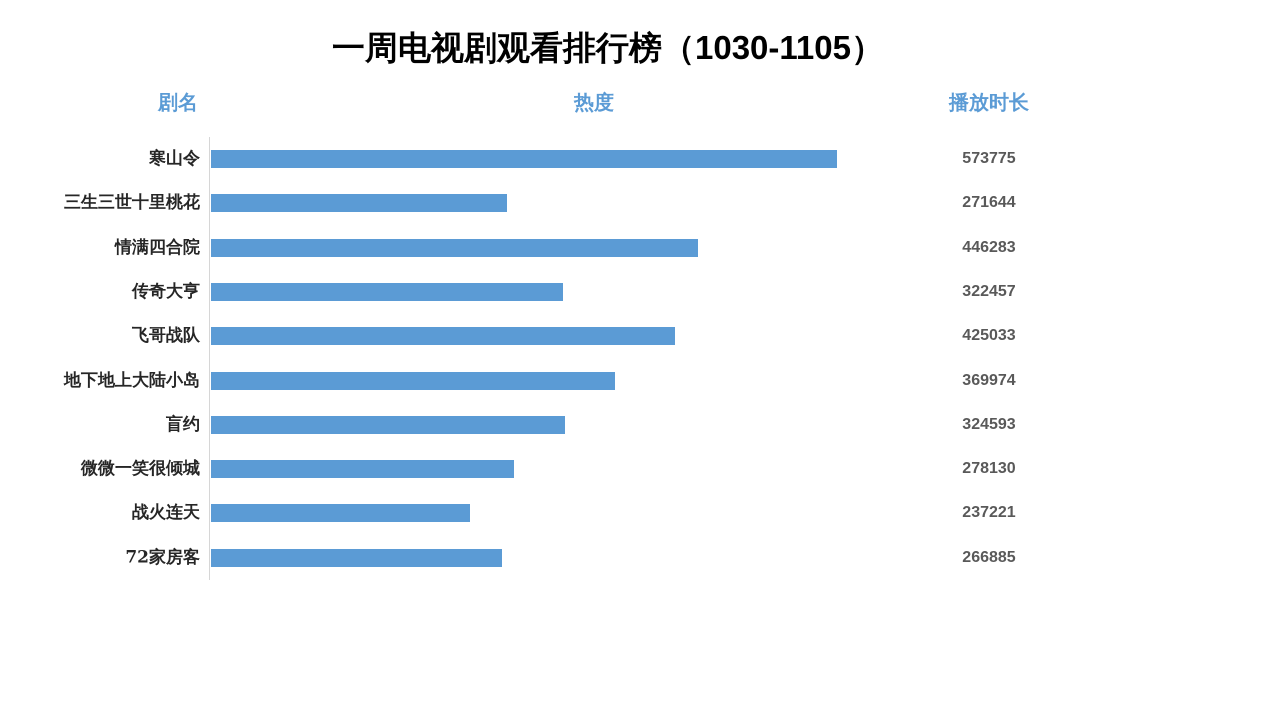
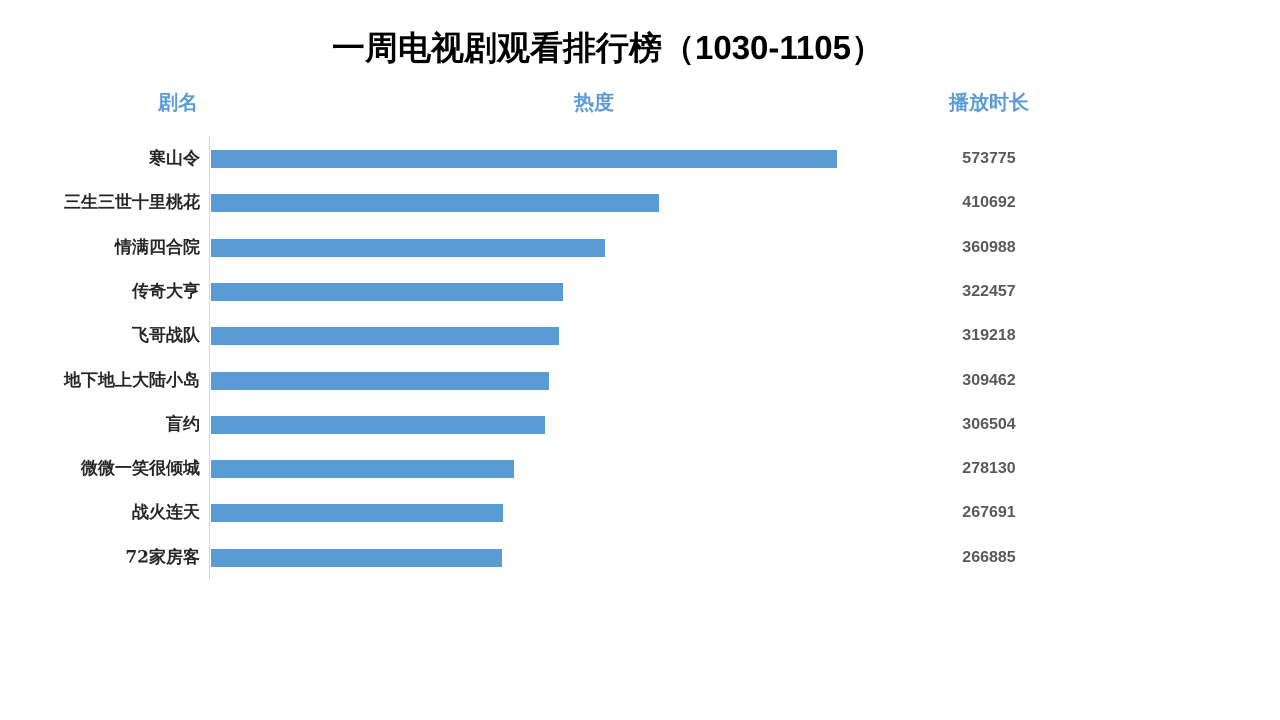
三生三世十里桃花: 271644 -> 410692
情满四合院: 446283 -> 360988
飞哥战队: 425033 -> 319218
地下地上大陆小岛: 369974 -> 309462
盲约: 324593 -> 306504
战火连天: 237221 -> 267691
